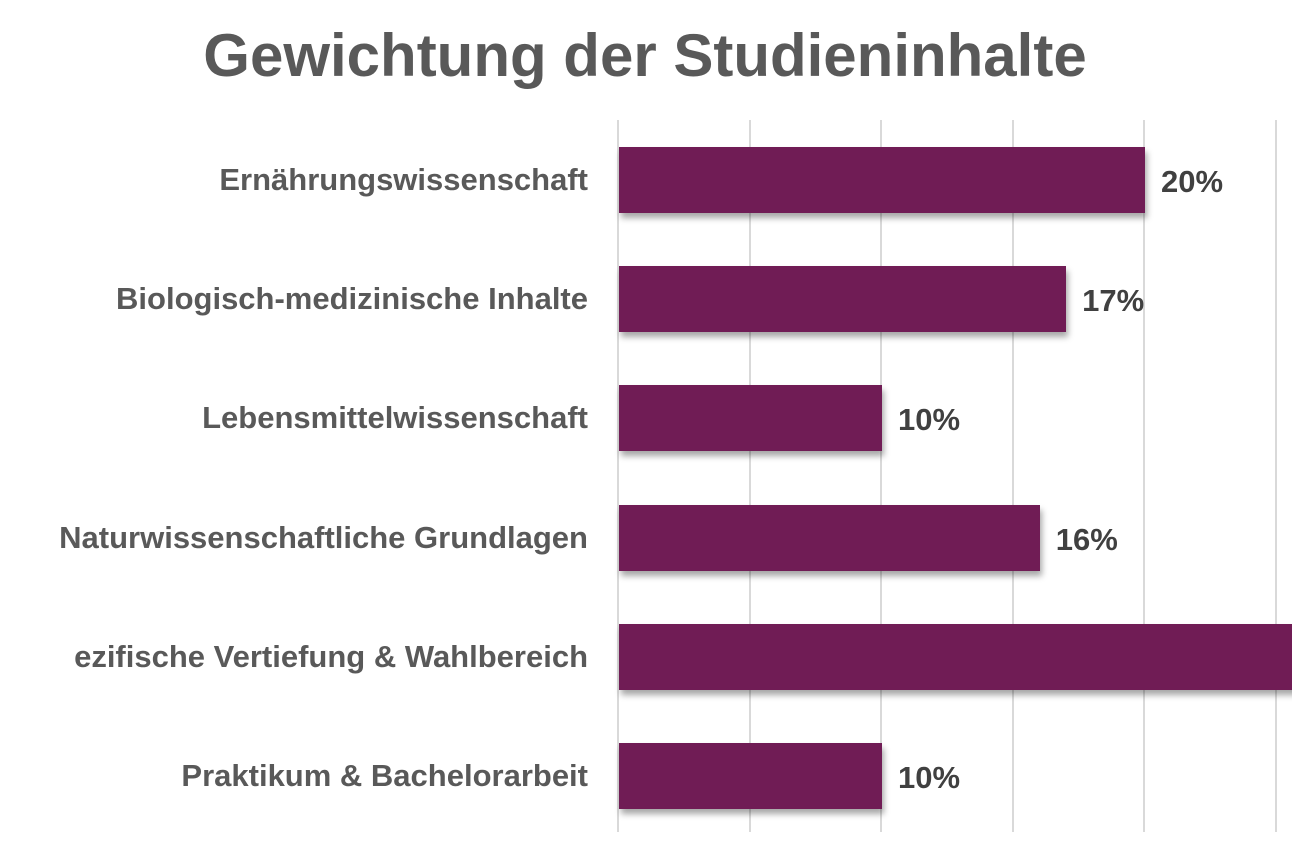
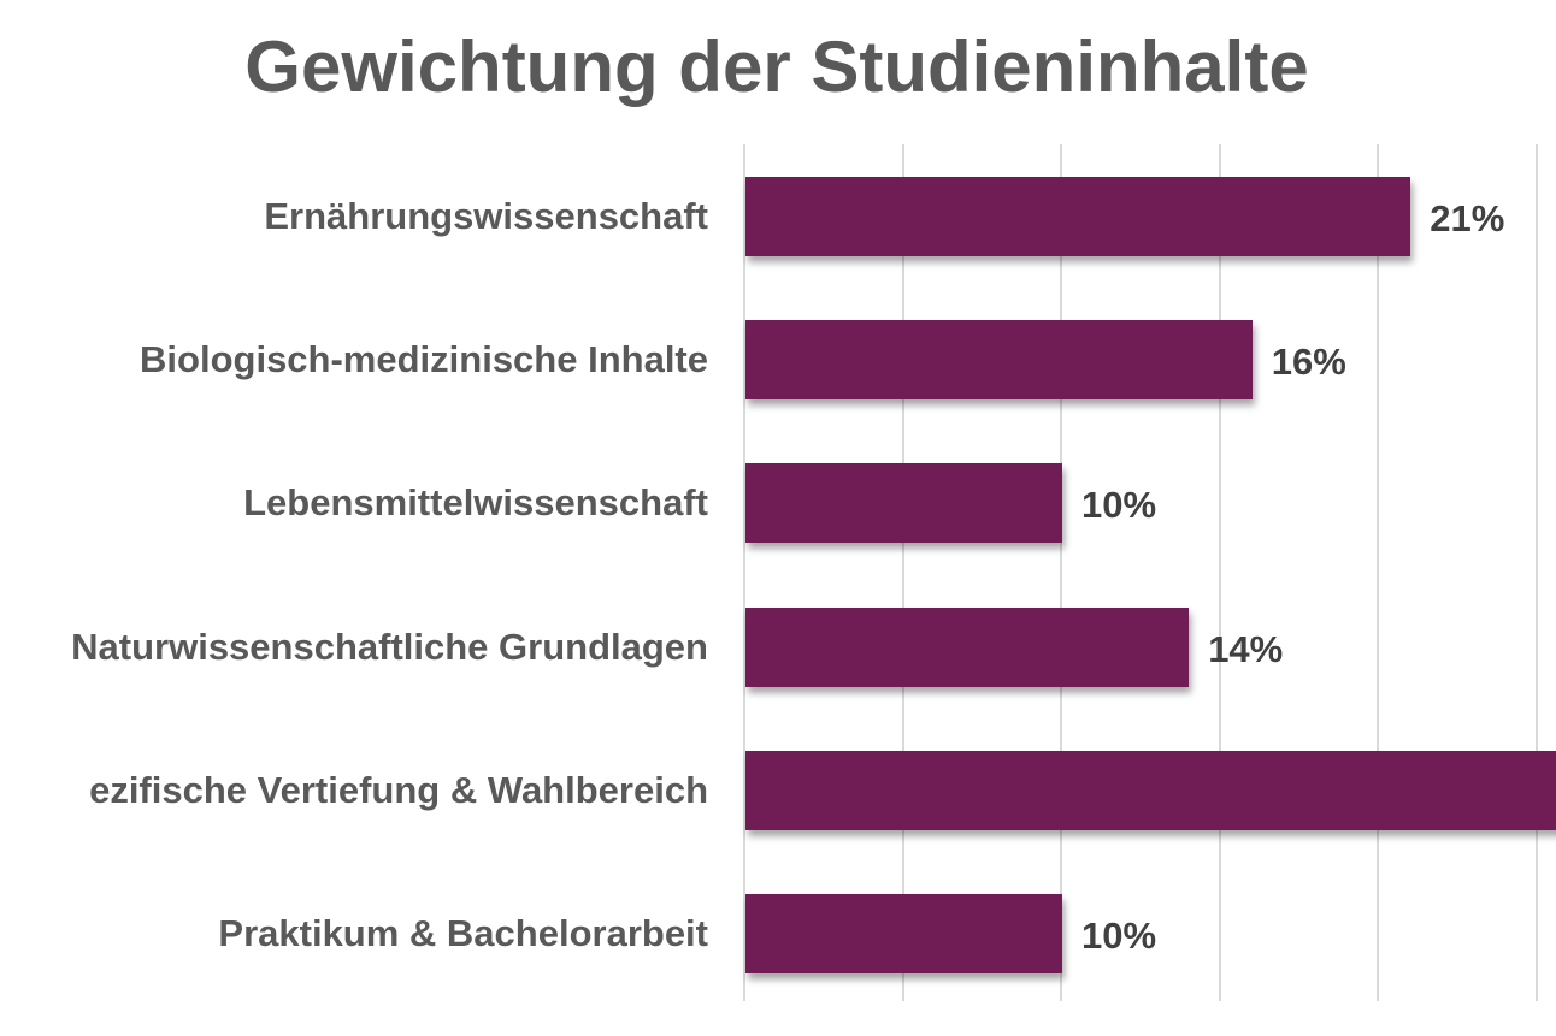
Ernährungswissenschaft: 20% -> 21%
Biologisch-medizinische Inhalte: 17% -> 16%
Naturwissenschaftliche Grundlagen: 16% -> 14%
